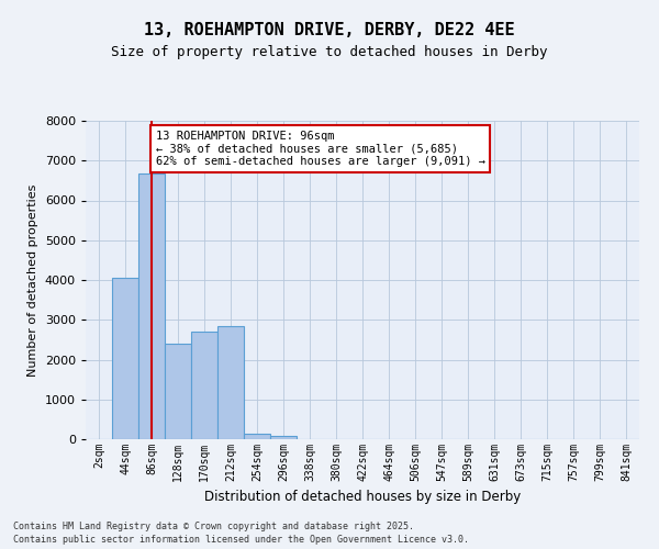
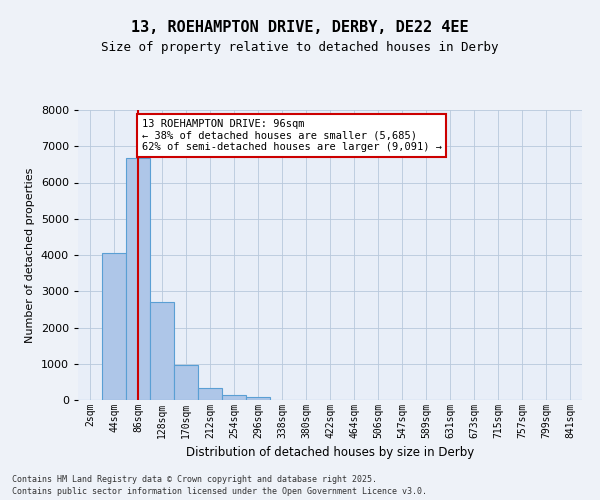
128sqm: 2400 -> 2700
170sqm: 2700 -> 970
212sqm: 2850 -> 330
